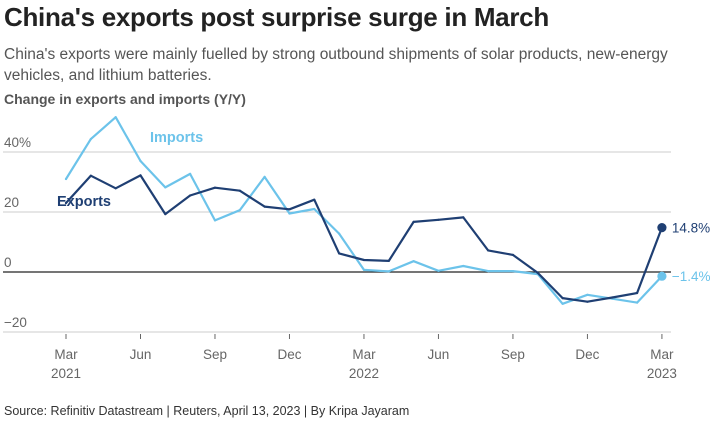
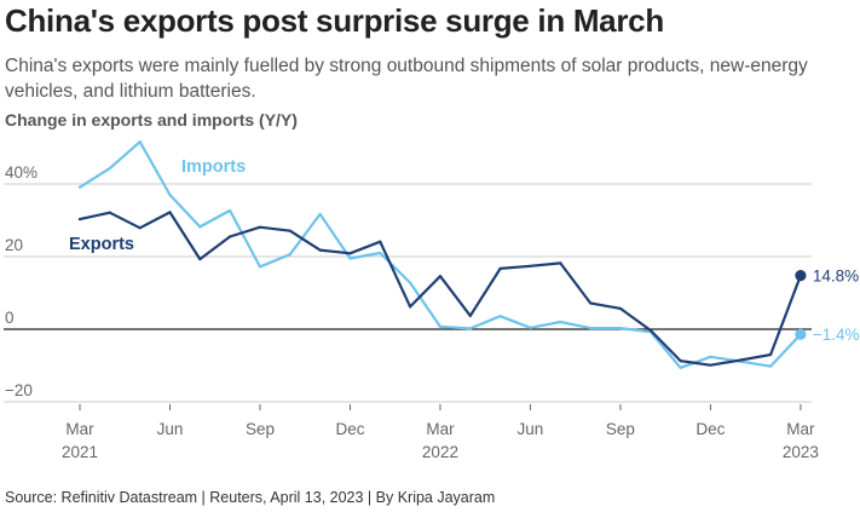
Exports/Mar 2021: 23% -> 30%
Imports/Mar 2021: 31% -> 39%
Exports/Mar 2022: 4% -> 15%
